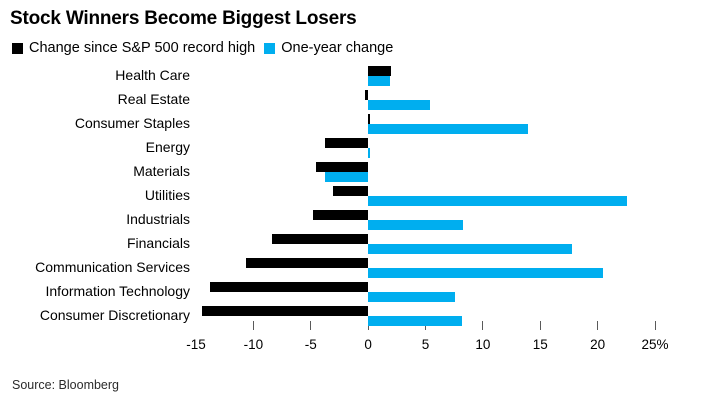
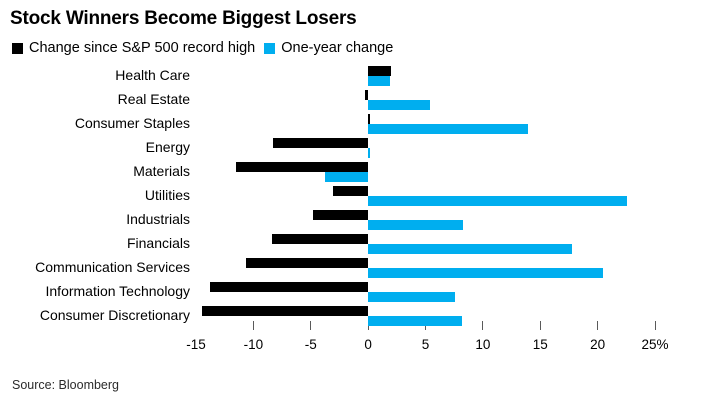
Change since S&P 500 record high/Energy: -3.8% -> -8.3%
Change since S&P 500 record high/Materials: -4.5% -> -11.5%
